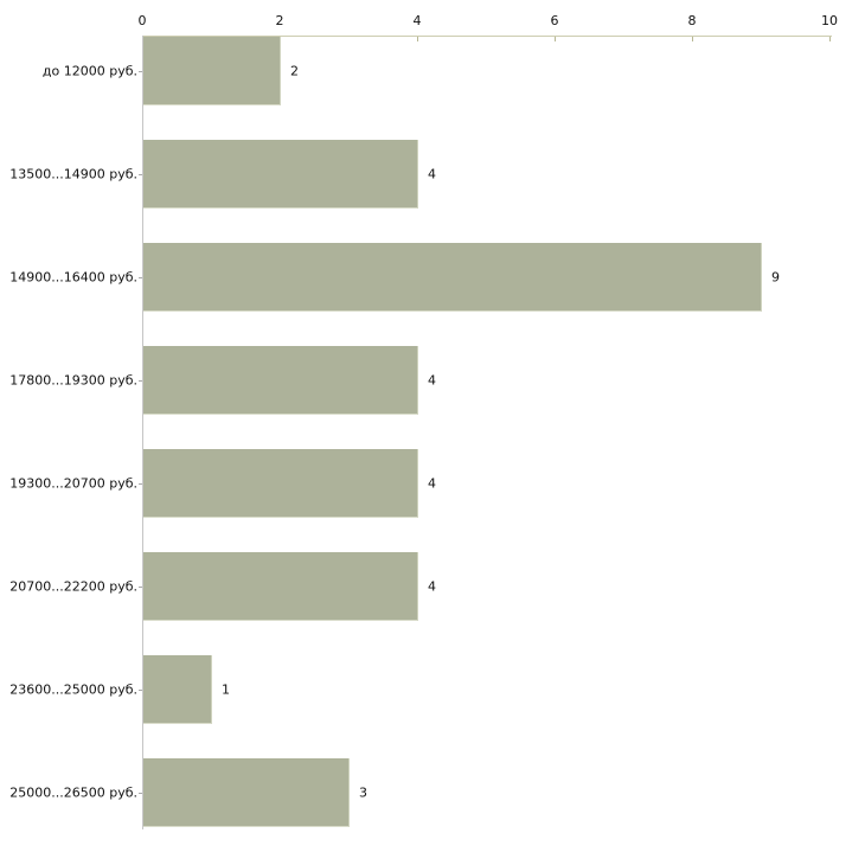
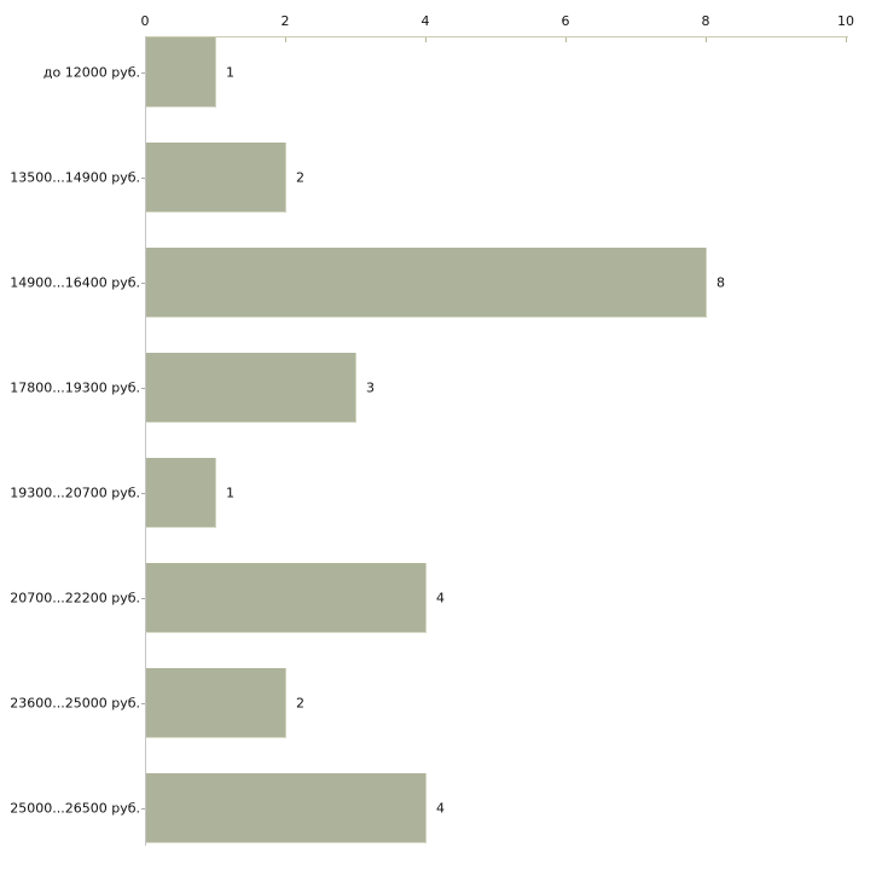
до 12000 руб.: 2 -> 1
13500...14900 руб.: 4 -> 2
14900...16400 руб.: 9 -> 8
17800...19300 руб.: 4 -> 3
19300...20700 руб.: 4 -> 1
23600...25000 руб.: 1 -> 2
25000...26500 руб.: 3 -> 4
